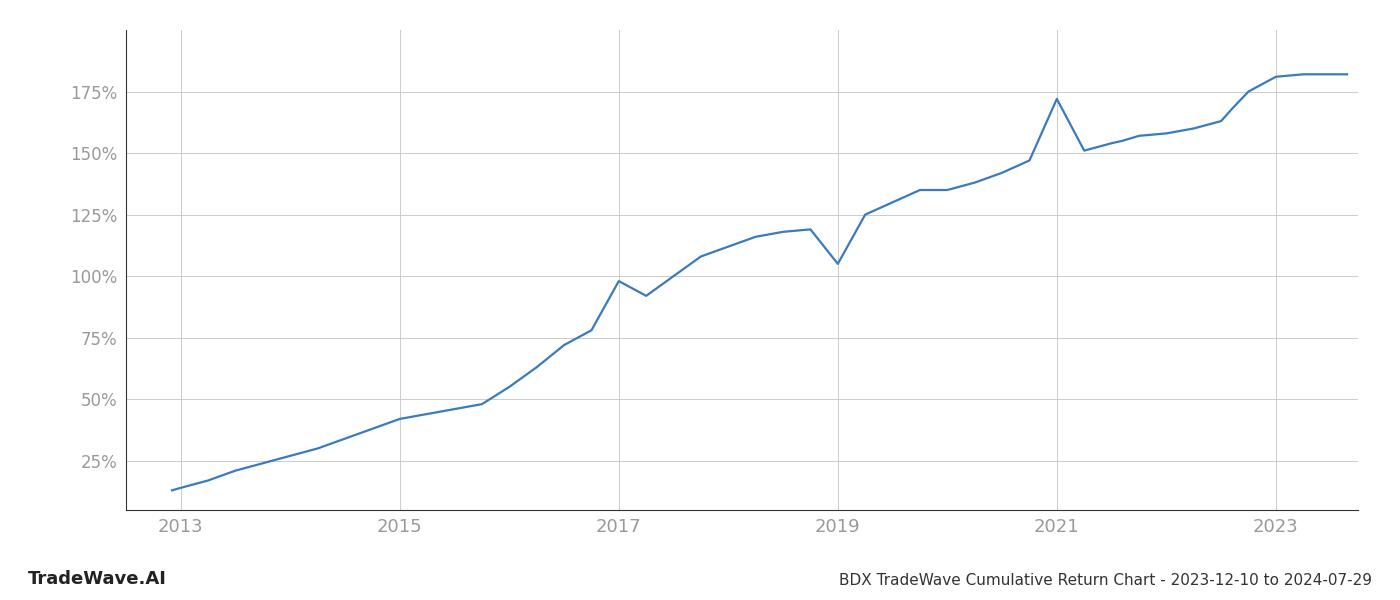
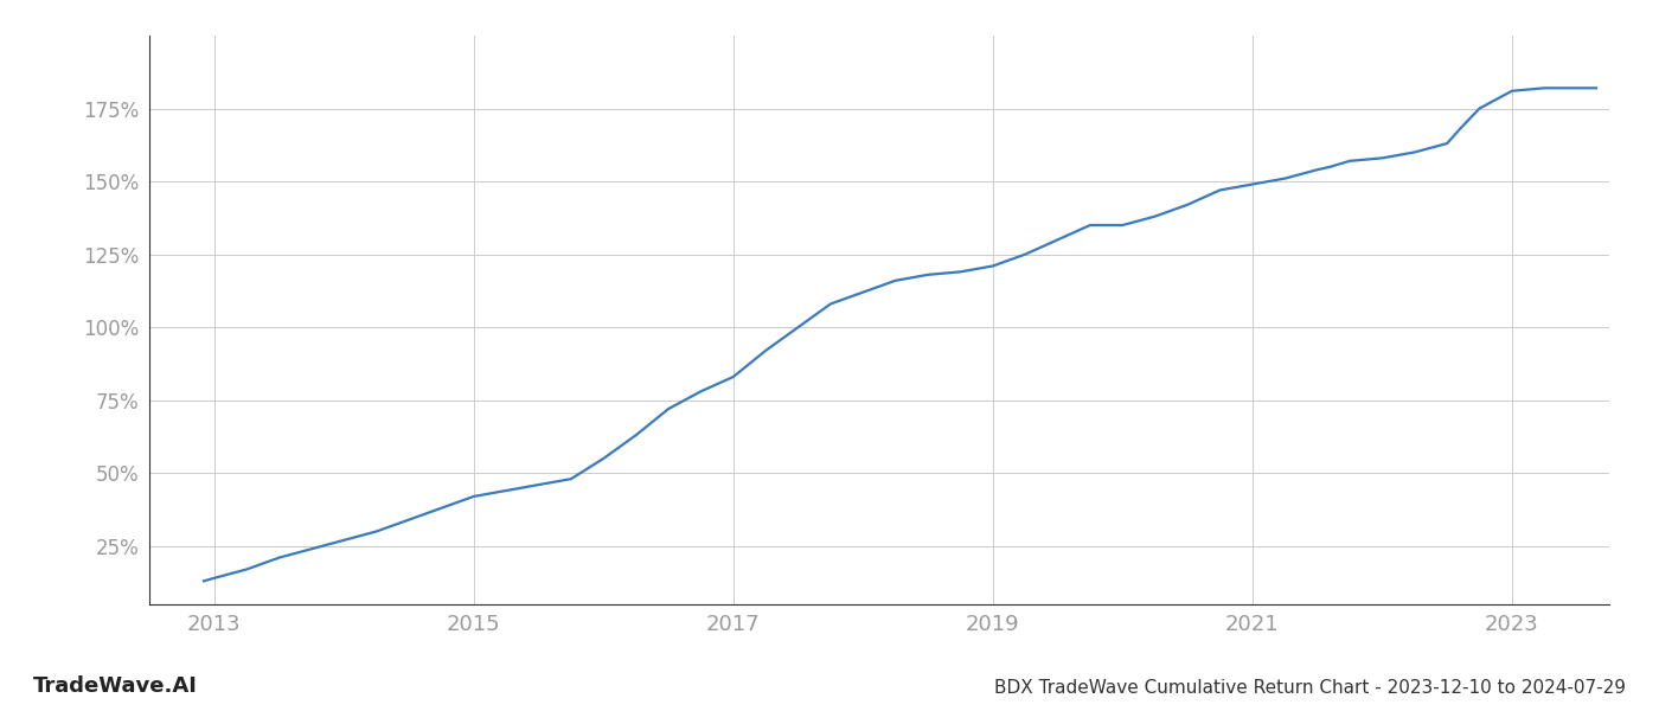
2017: 98% -> 83%
2019: 105% -> 121%
2021: 172% -> 149%
